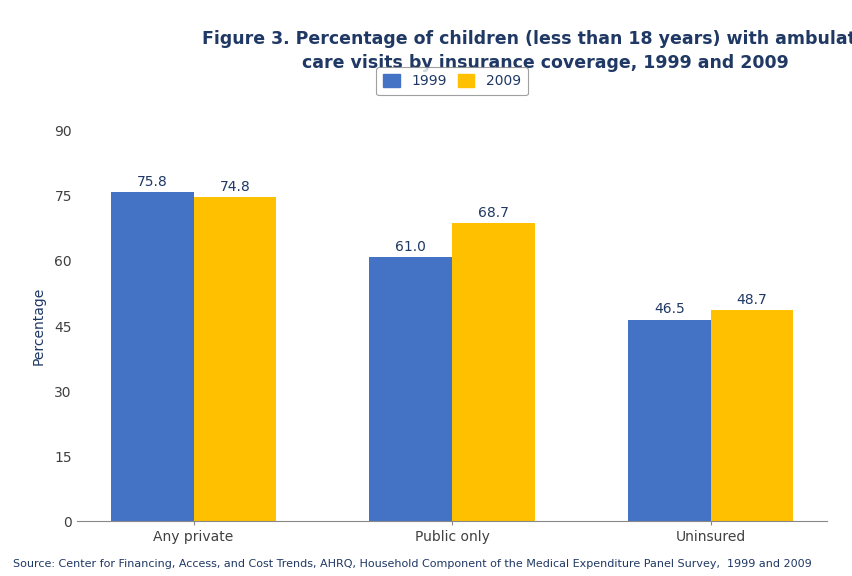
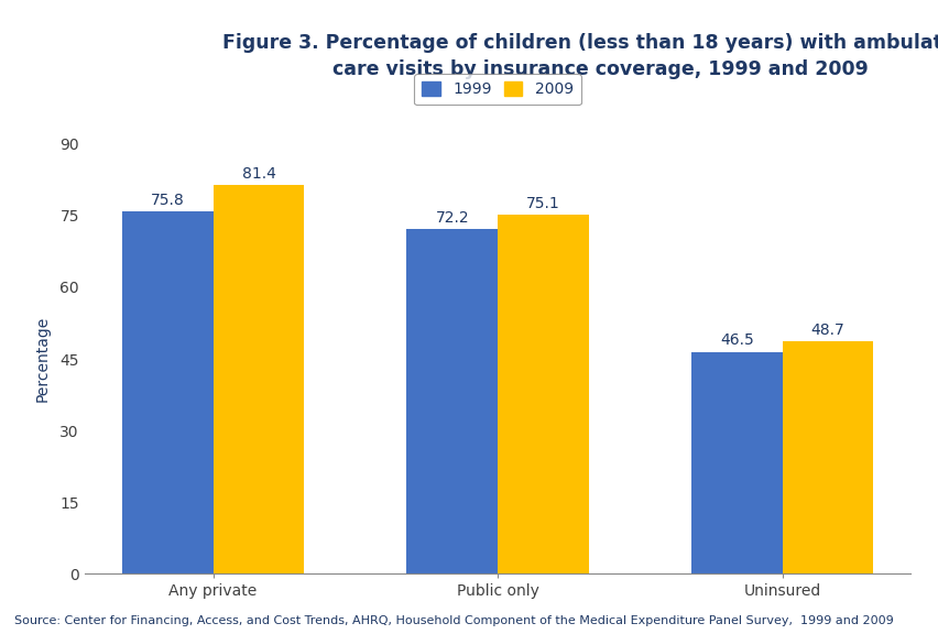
2009/Any private: 74.8 -> 81.4
1999/Public only: 61.0 -> 72.2
2009/Public only: 68.7 -> 75.1
